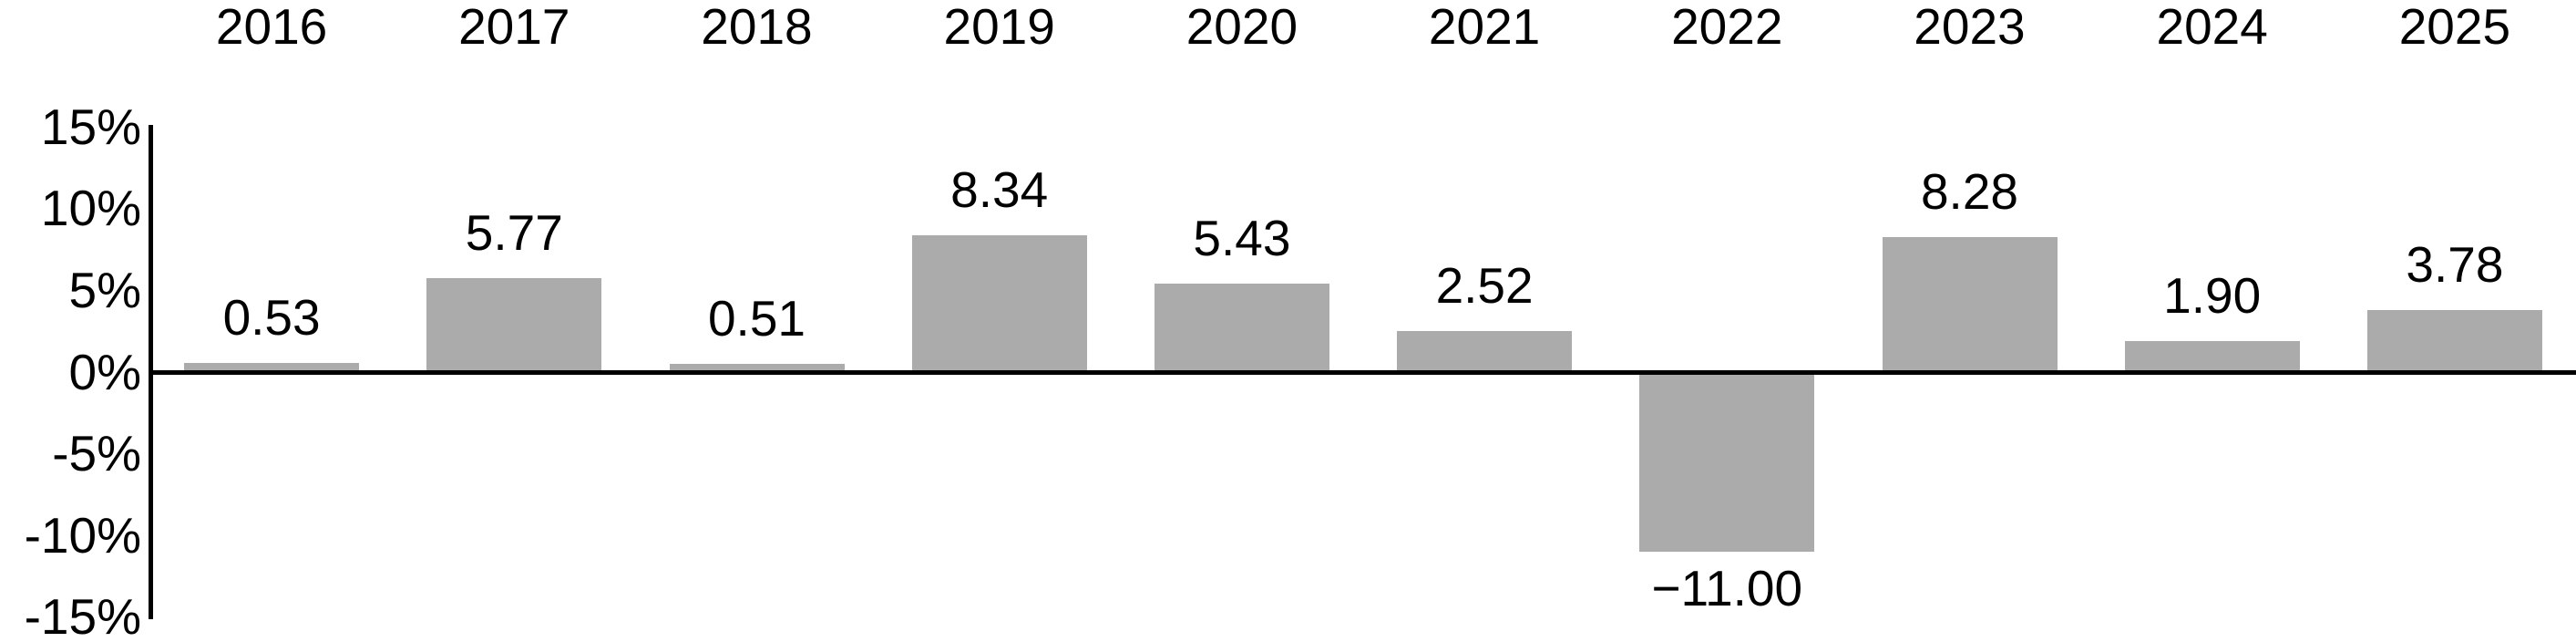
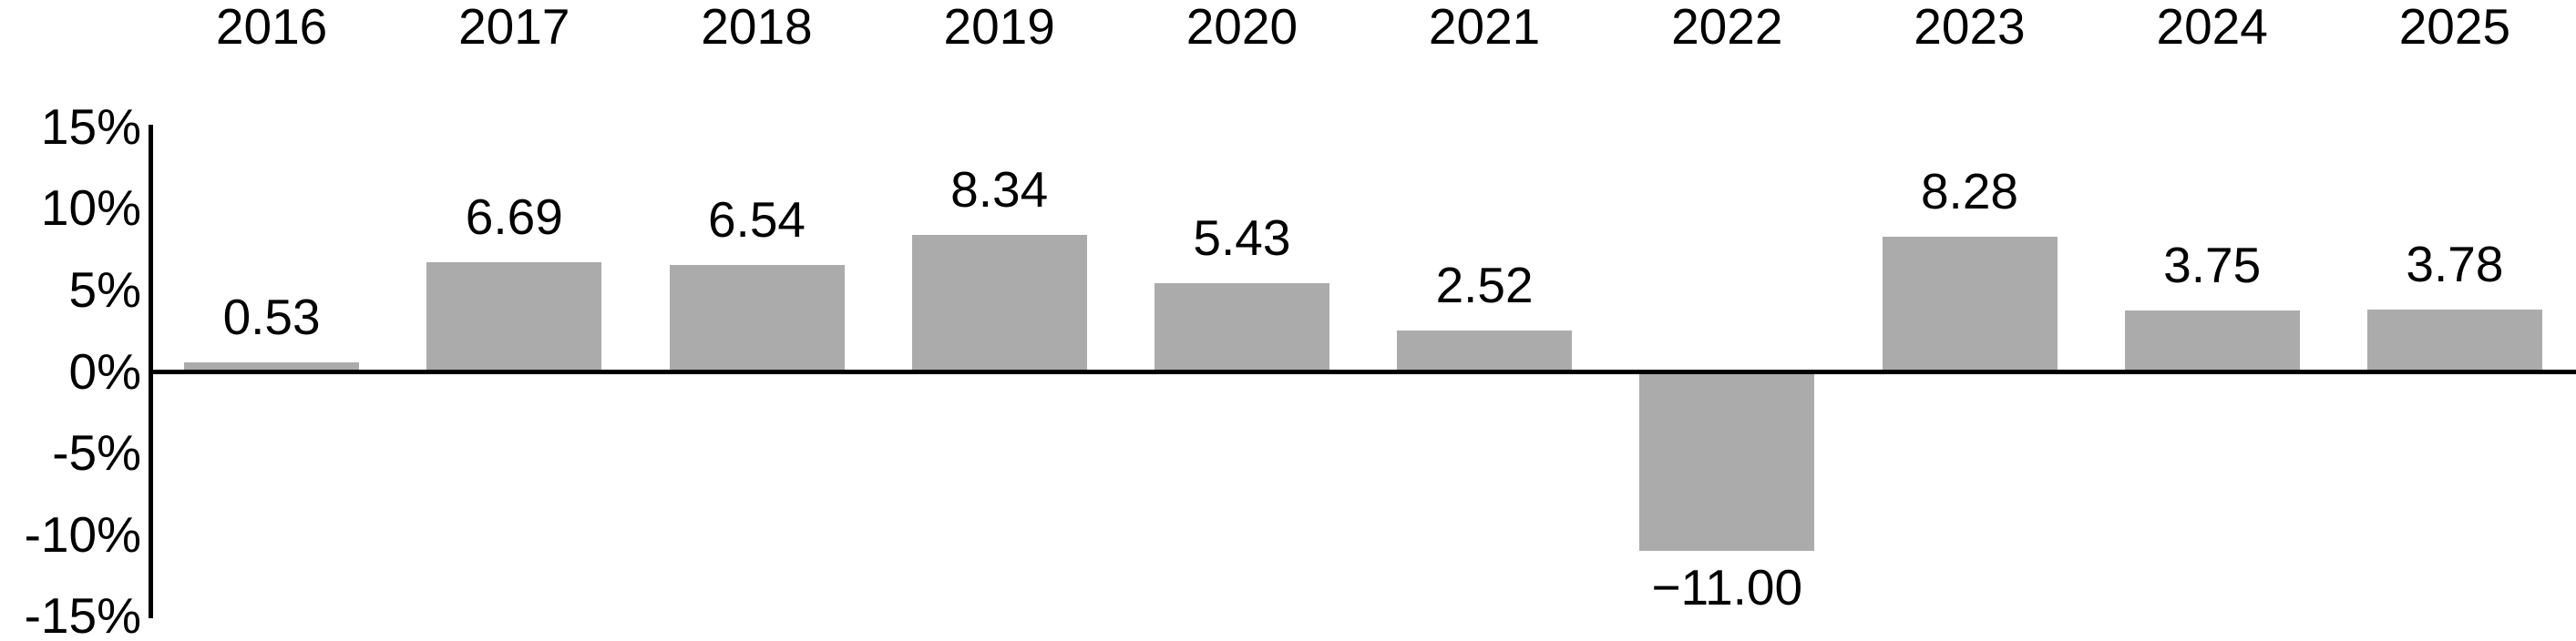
2017: 5.77 -> 6.69
2018: 0.51 -> 6.54
2024: 1.90 -> 3.75
